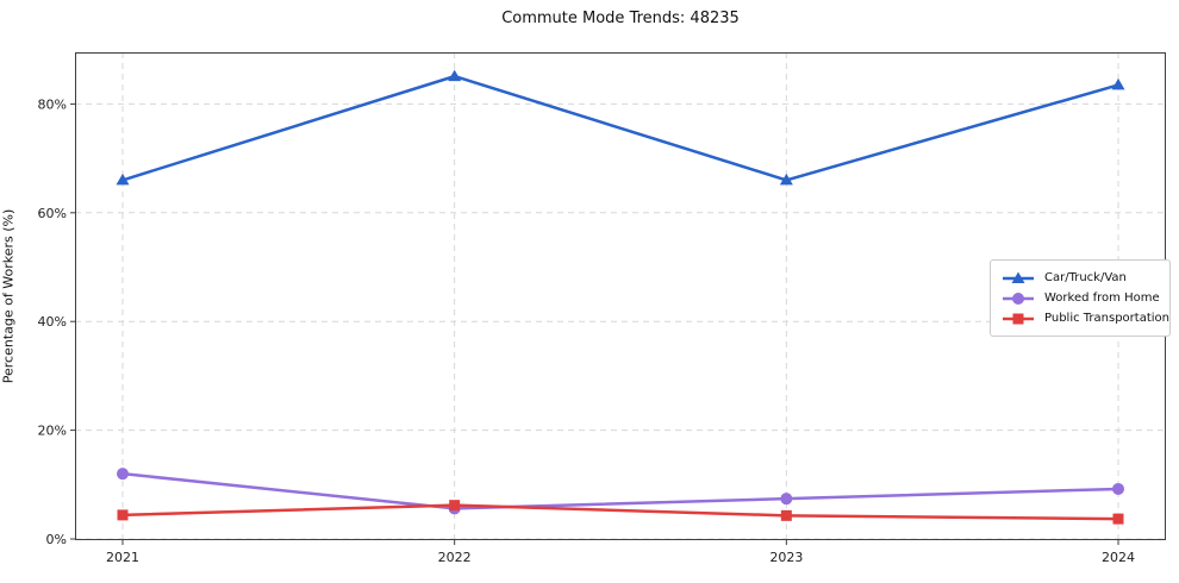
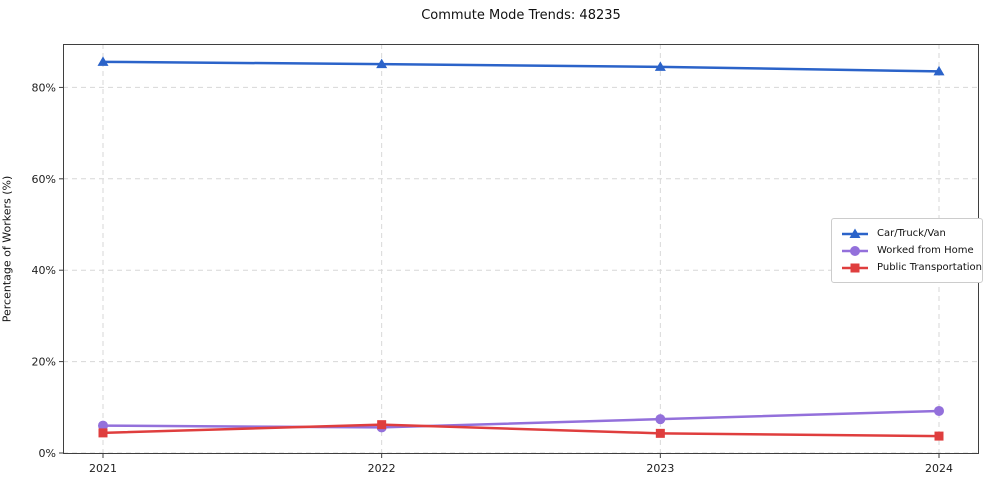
Car/Truck/Van/2021: 66% -> 86%
Worked from Home/2021: 12% -> 6%
Car/Truck/Van/2023: 66% -> 84%
